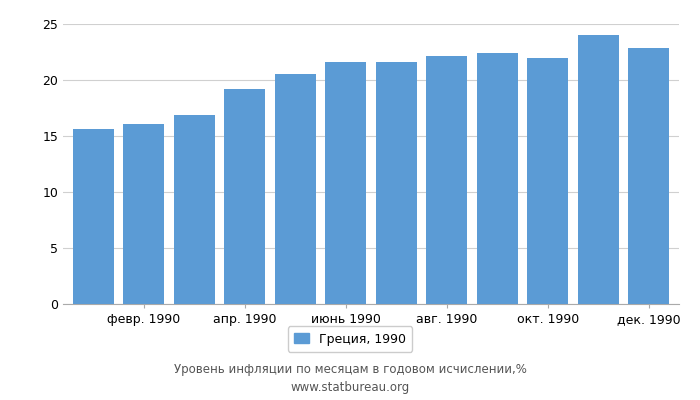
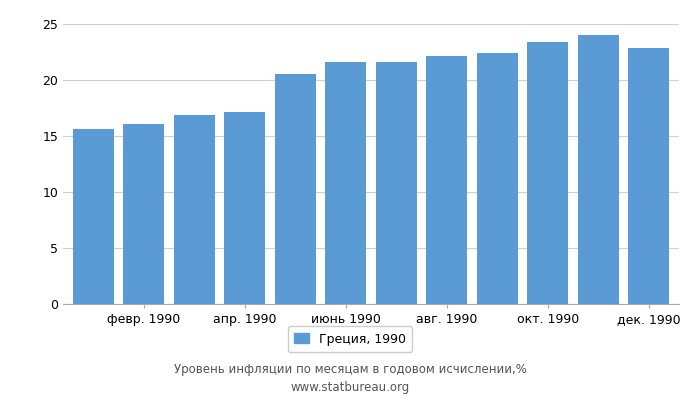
апр. 1990: 19.2 -> 17.1
окт. 1990: 22.0 -> 23.4
